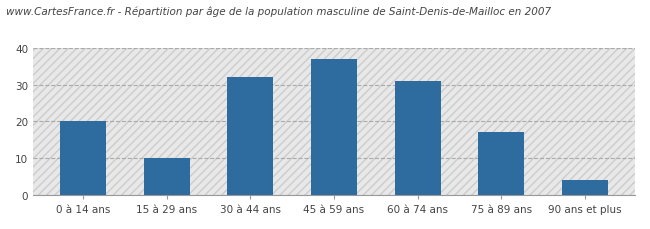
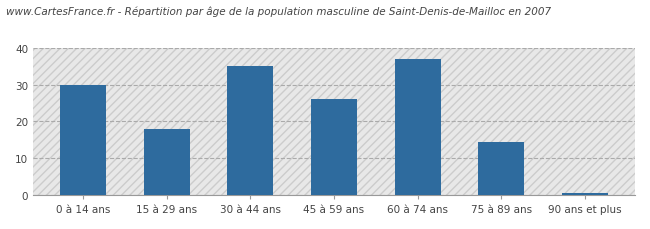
0 à 14 ans: 20.0 -> 30.0
15 à 29 ans: 10.0 -> 18.0
30 à 44 ans: 32.0 -> 35.0
45 à 59 ans: 37.0 -> 26.0
60 à 74 ans: 31.0 -> 37.0
75 à 89 ans: 17.0 -> 14.5
90 ans et plus: 4.0 -> 0.5
